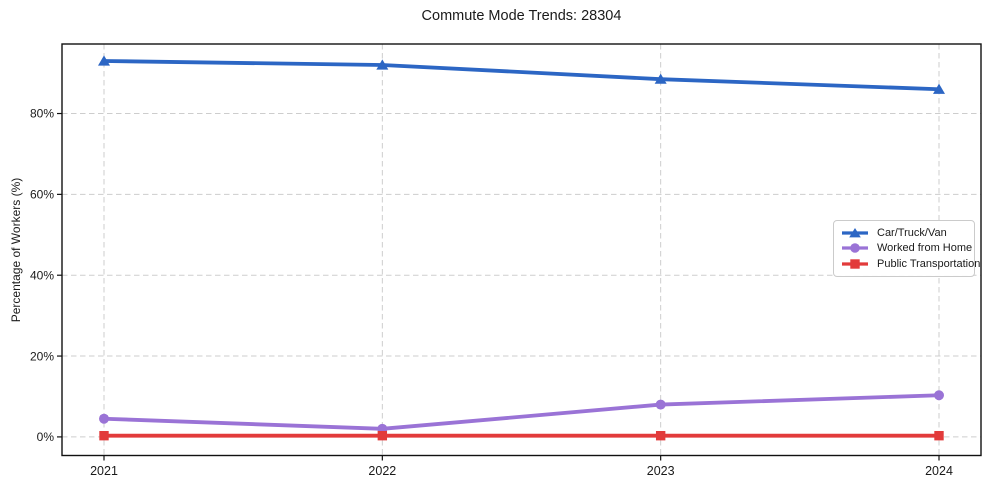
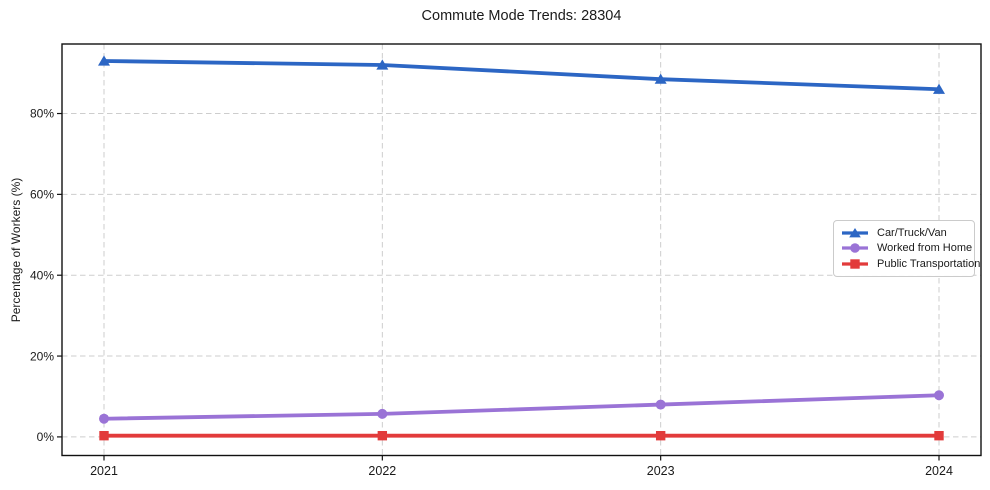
Worked from Home/2022: 2% -> 6%
